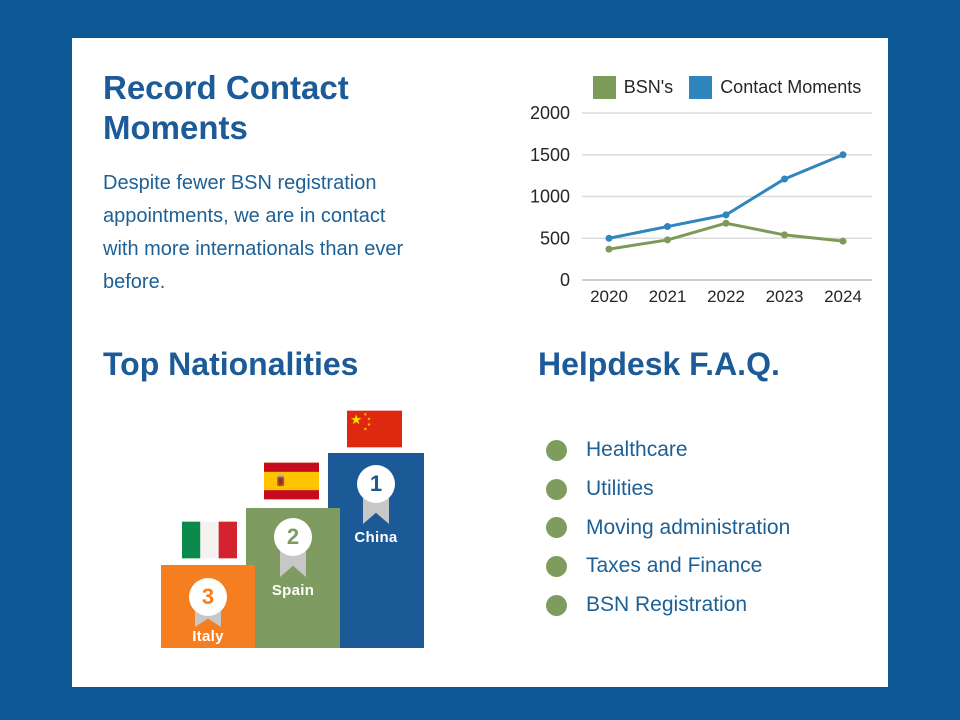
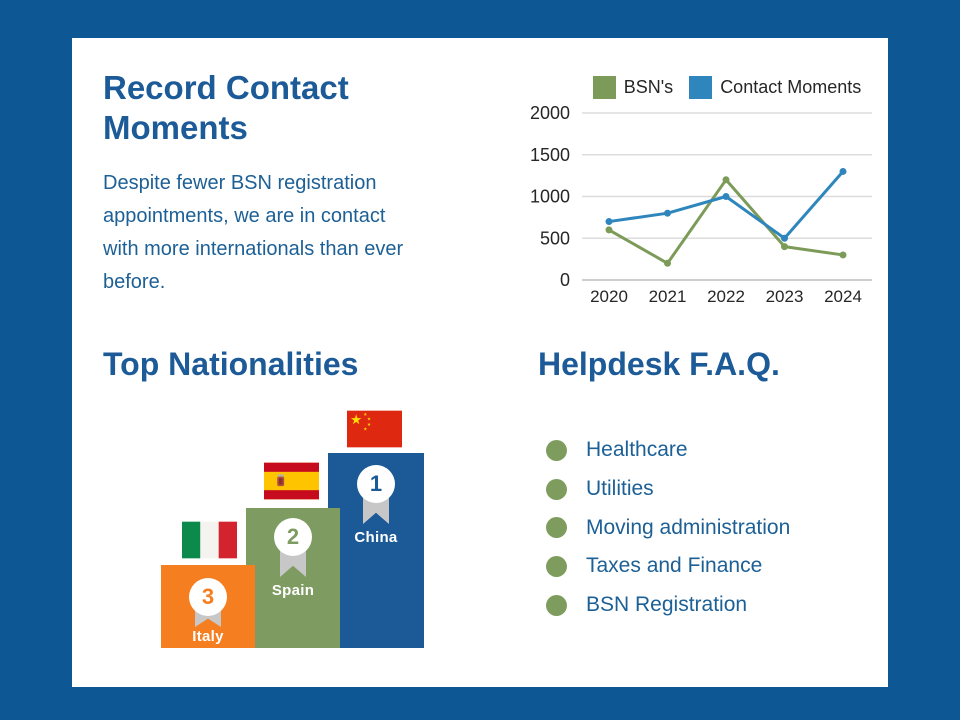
BSN's/2020: 400 -> 600
Contact Moments/2020: 500 -> 700
BSN's/2021: 500 -> 200
Contact Moments/2021: 600 -> 800
BSN's/2022: 700 -> 1200
Contact Moments/2022: 800 -> 1000
BSN's/2023: 500 -> 400
Contact Moments/2023: 1200 -> 500
BSN's/2024: 500 -> 300
Contact Moments/2024: 1500 -> 1300
